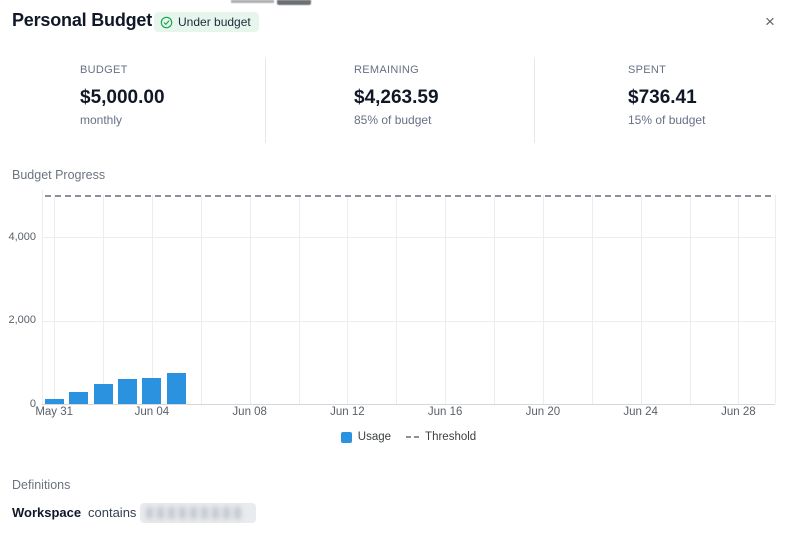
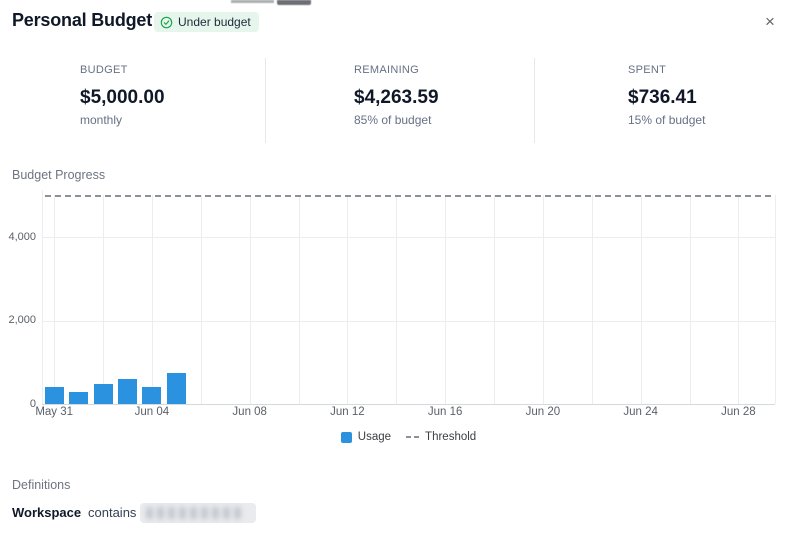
May 31: 100 -> 400
Jun 04: 600 -> 400
